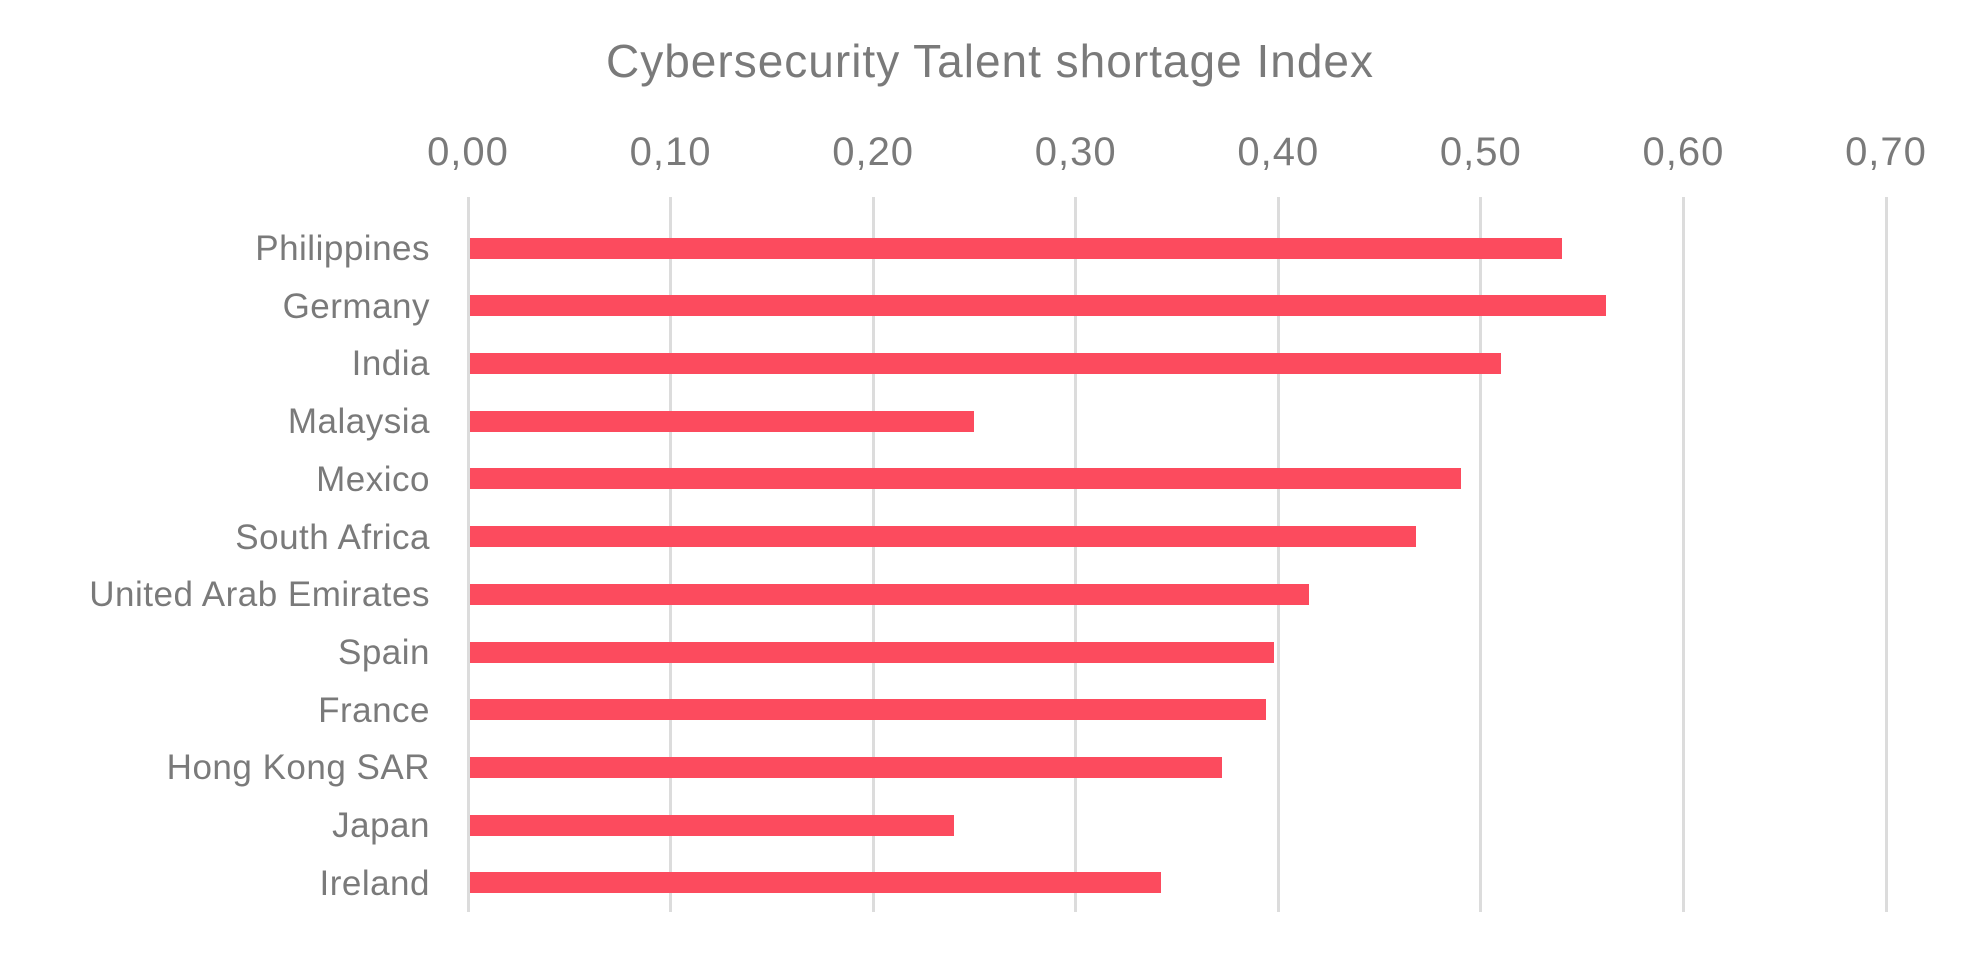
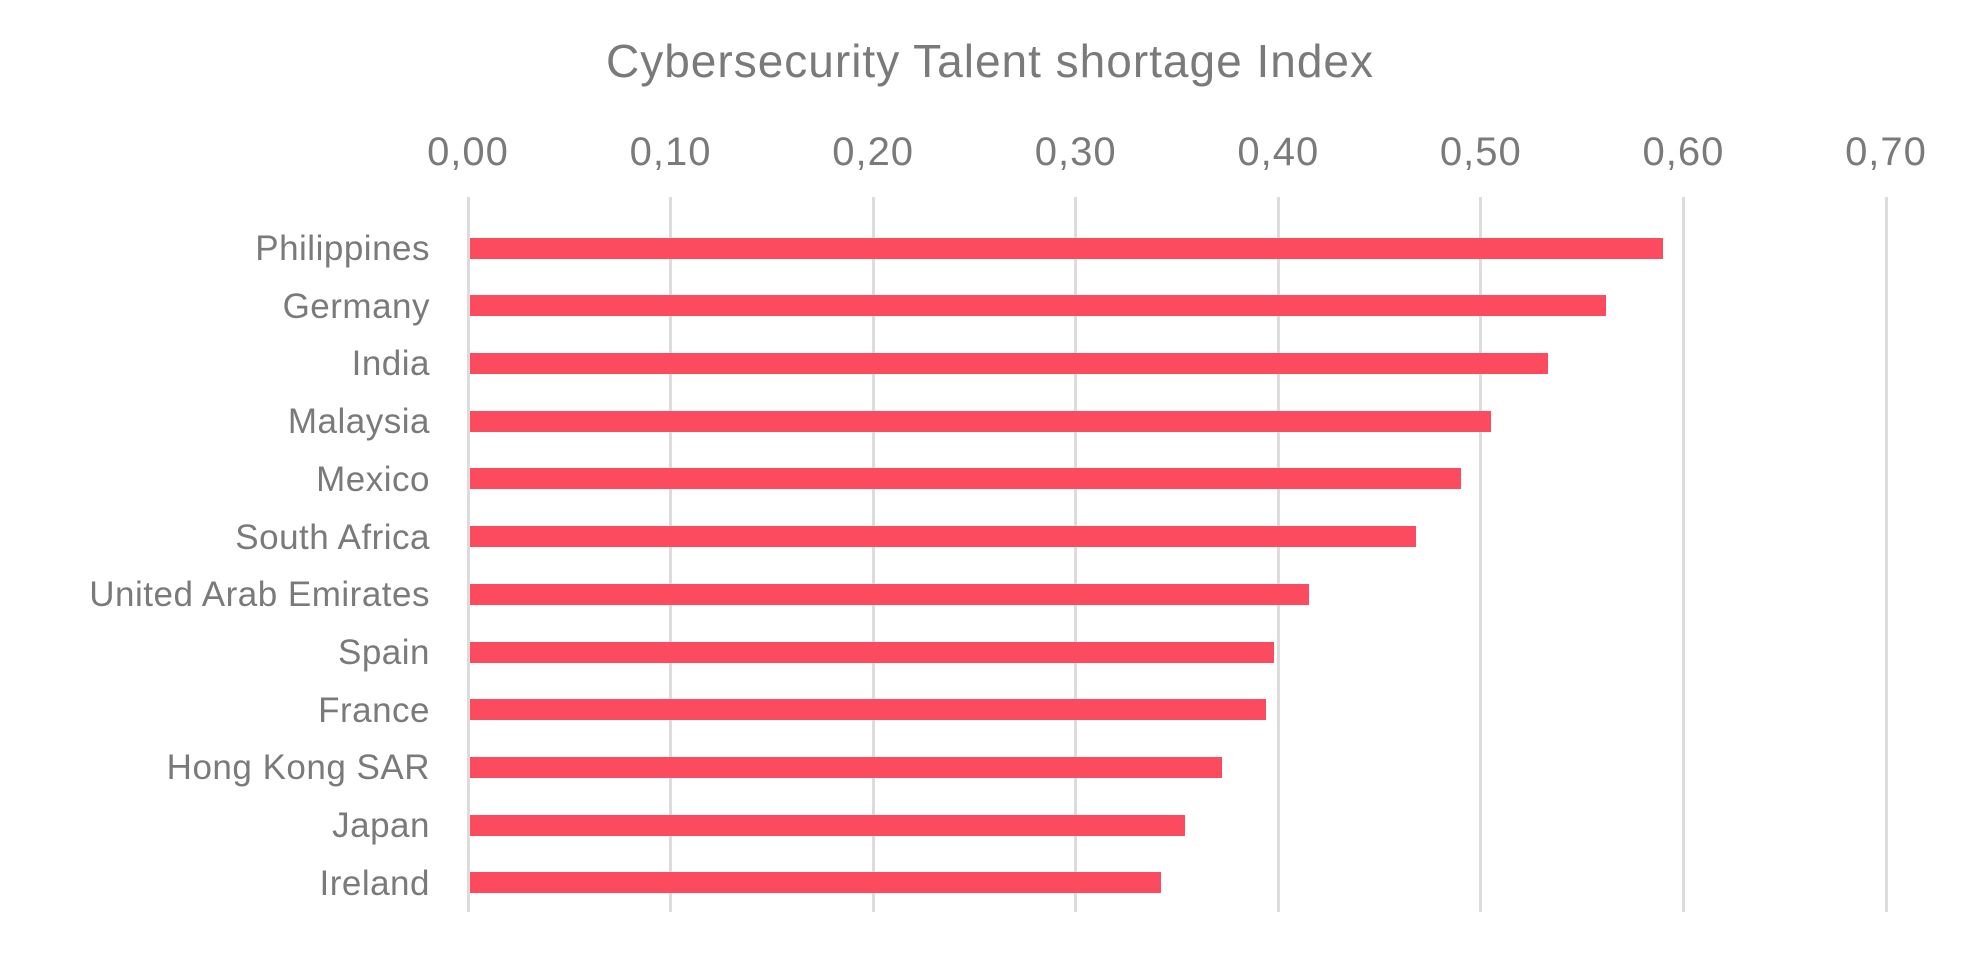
Philippines: 0,54 -> 0,59
India: 0,51 -> 0,53
Malaysia: 0,25 -> 0,51
Japan: 0,24 -> 0,35
